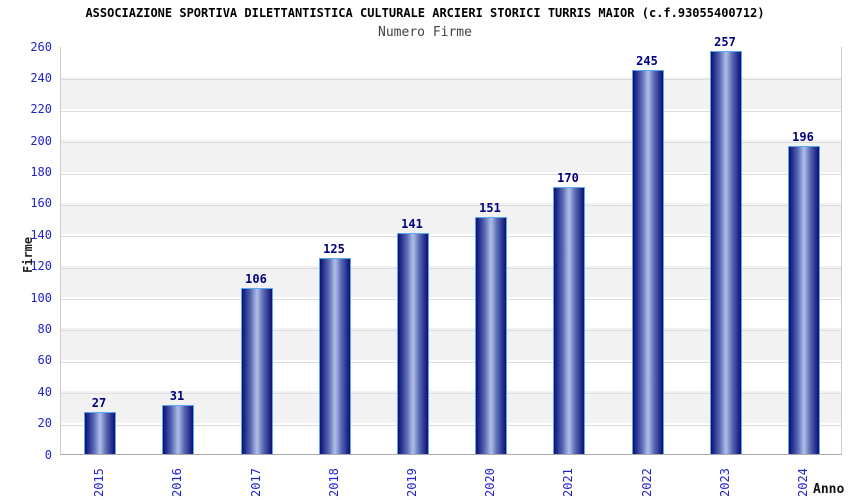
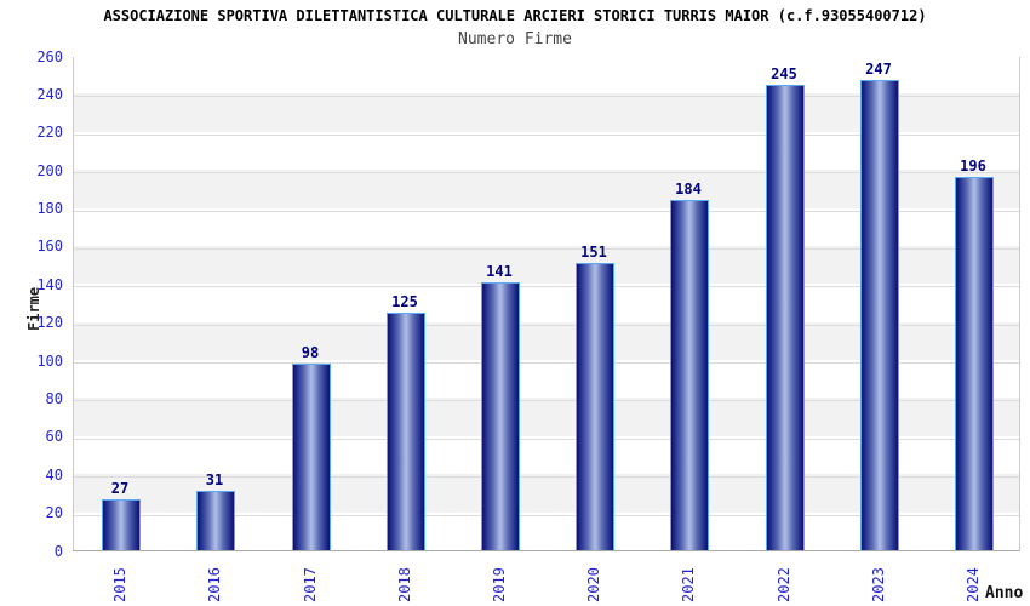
2017: 106 -> 98
2021: 170 -> 184
2023: 257 -> 247
